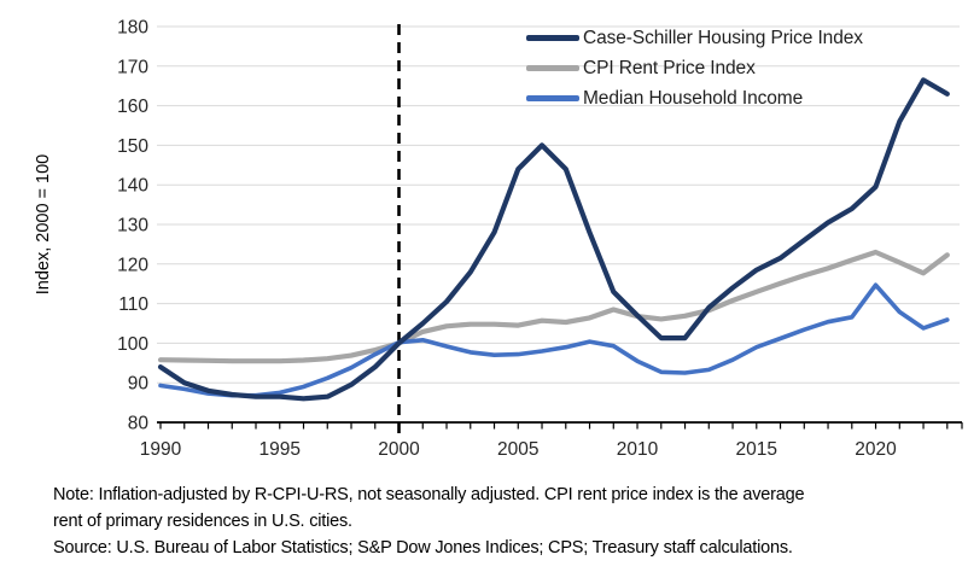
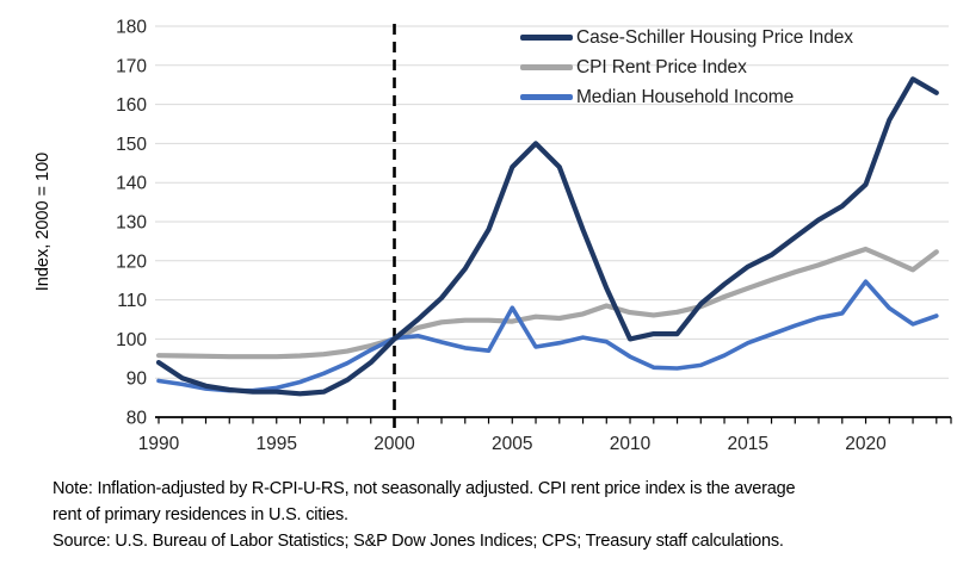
Median Household Income/2005: 97 -> 108
Case-Schiller Housing Price Index/2010: 107 -> 100
